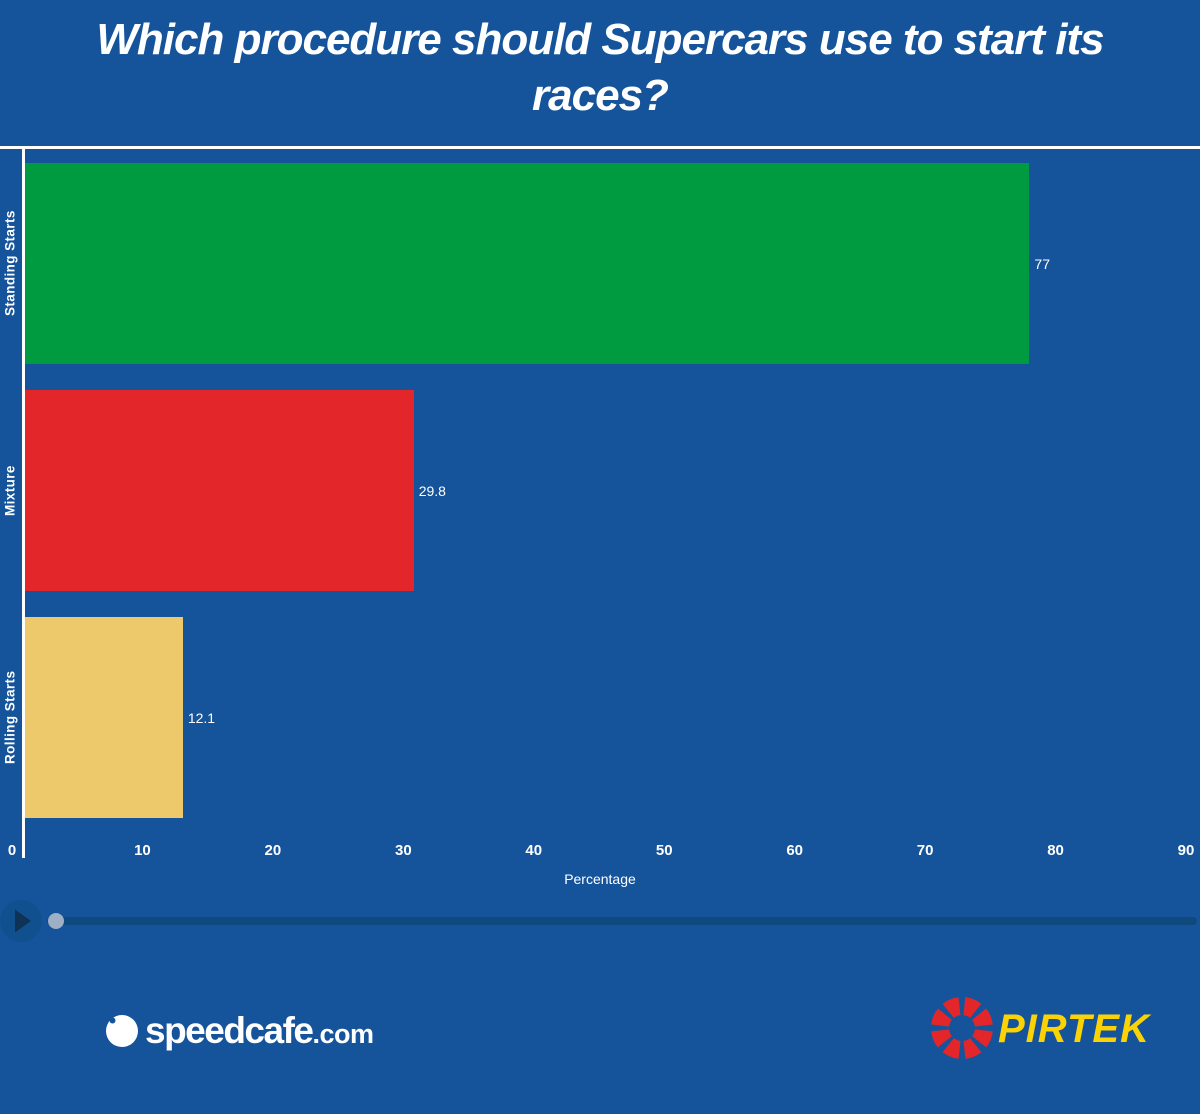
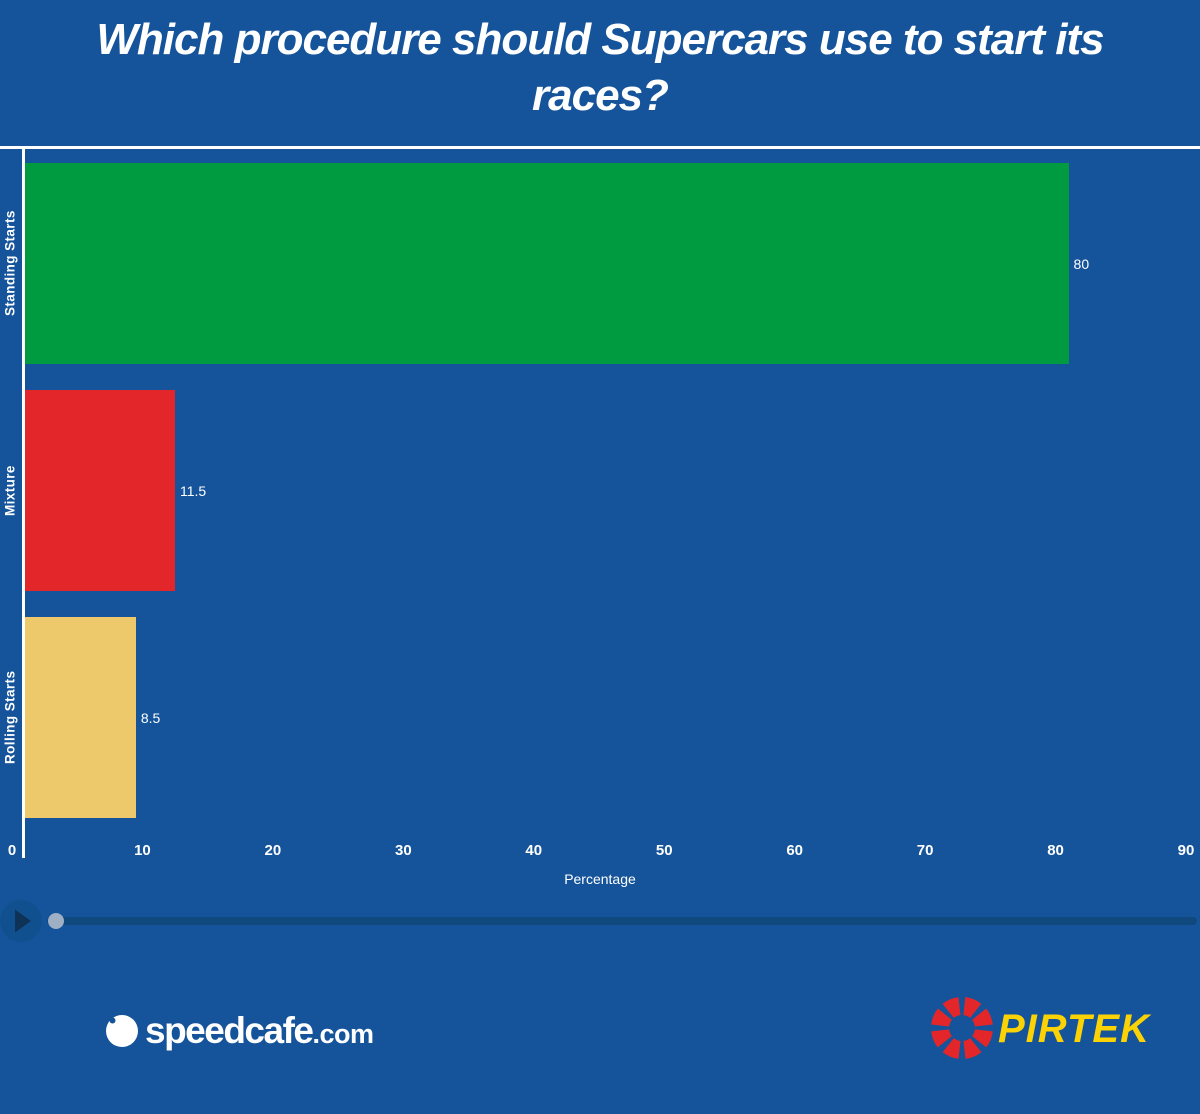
Standing Starts: 77 -> 80
Mixture: 29.8 -> 11.5
Rolling Starts: 12.1 -> 8.5
